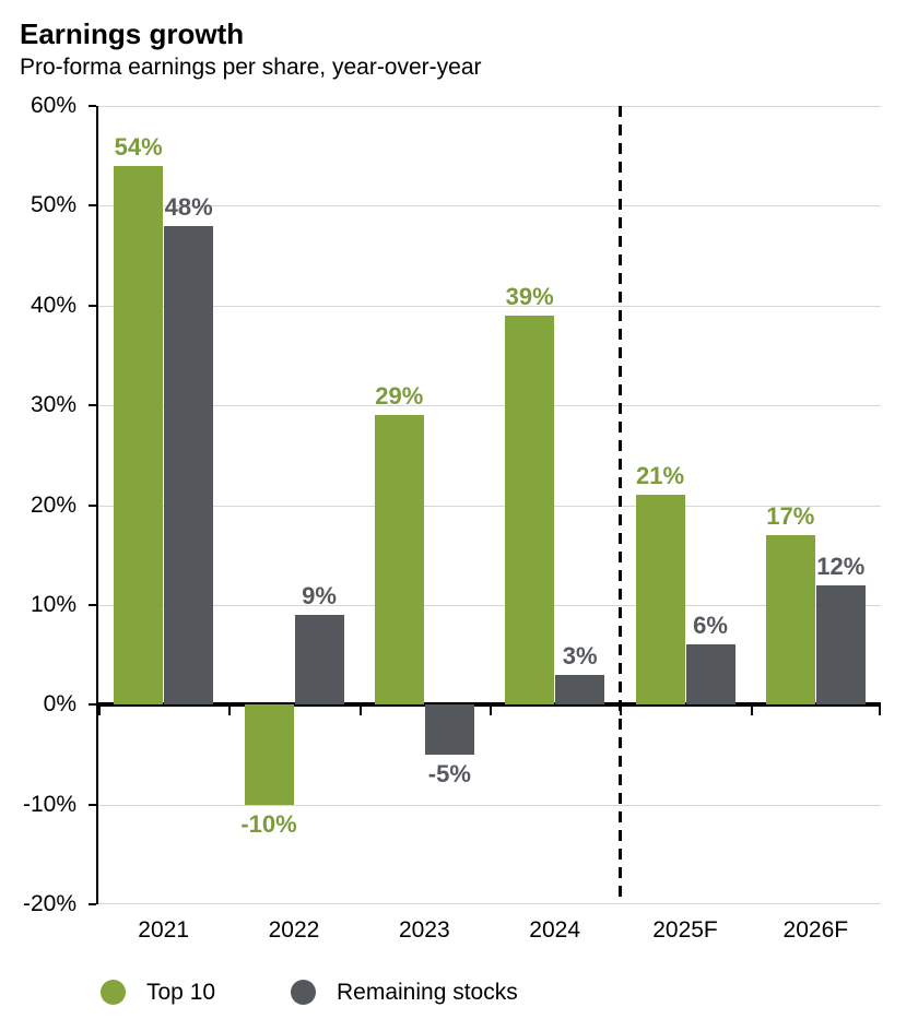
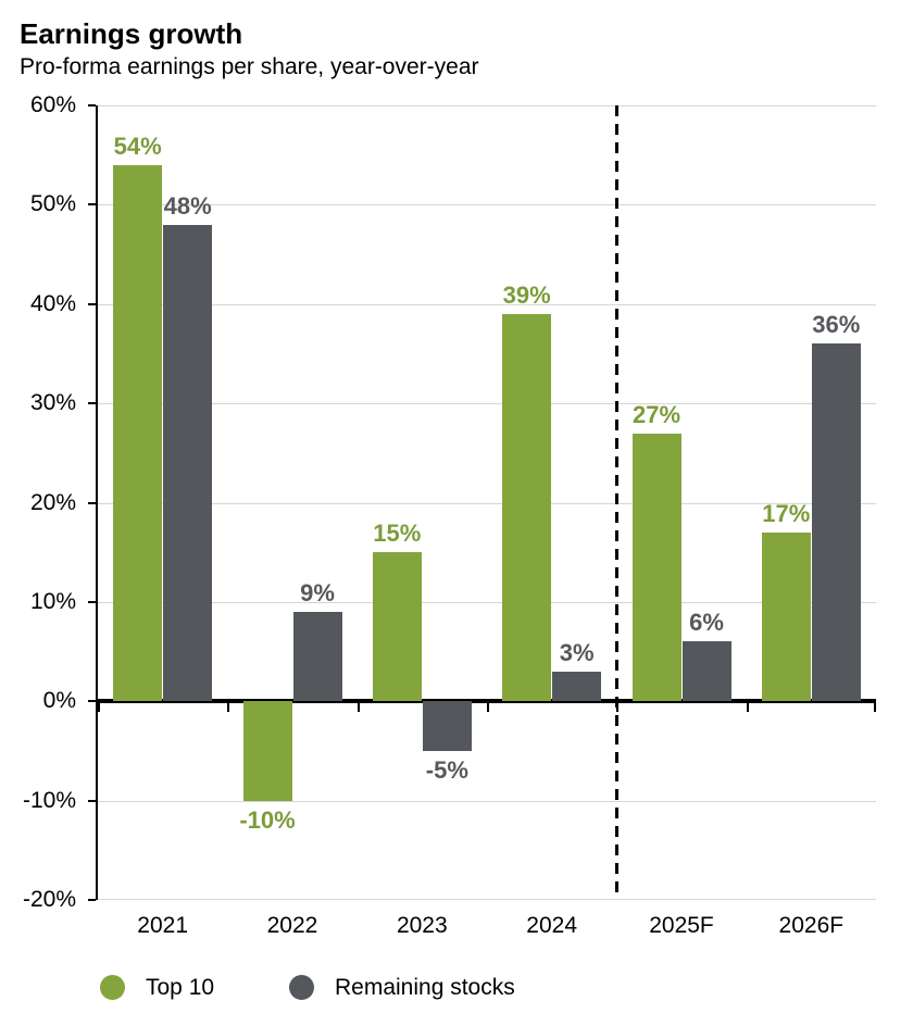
Top 10/2023: 29% -> 15%
Top 10/2025F: 21% -> 27%
Remaining stocks/2026F: 12% -> 36%
